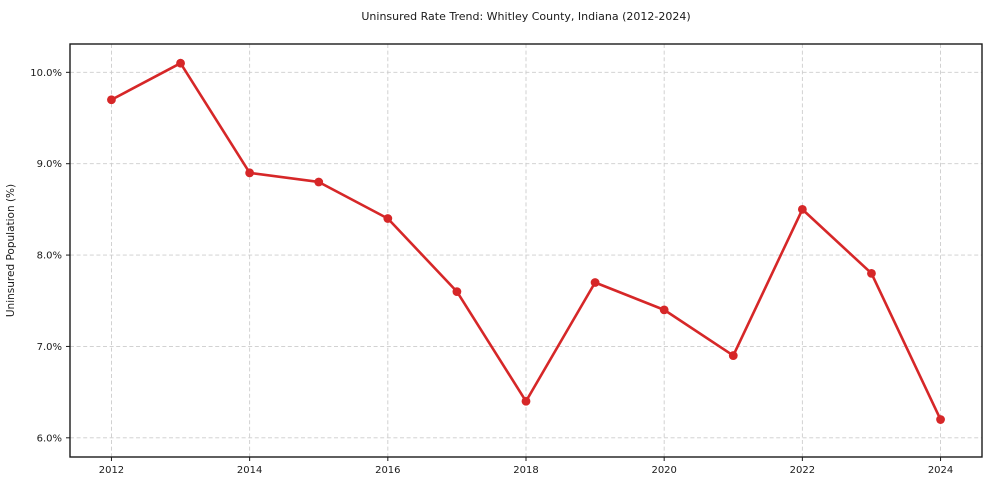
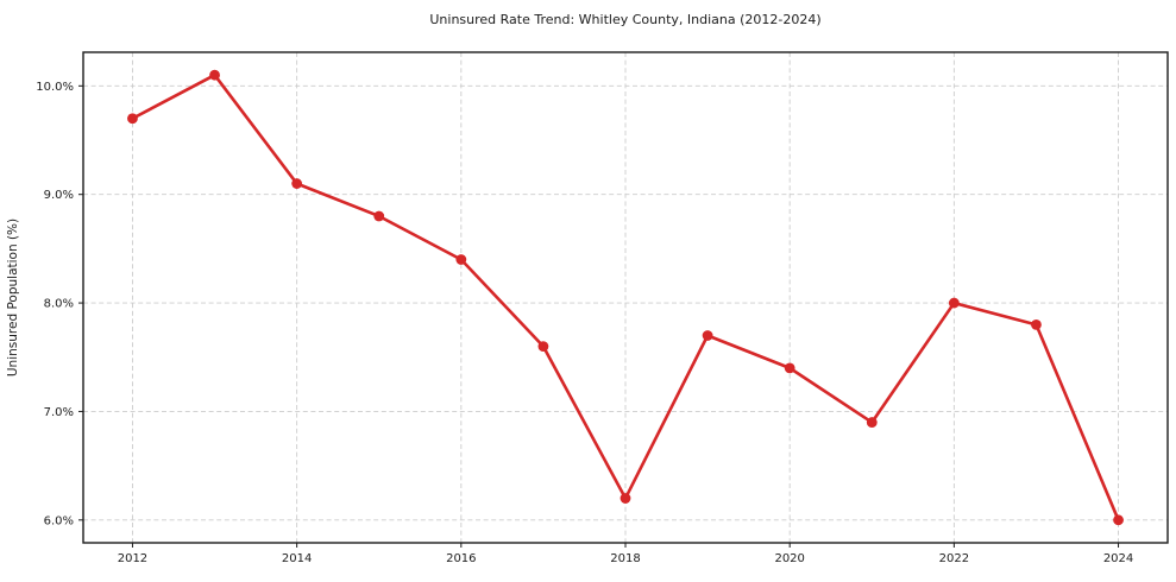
2014: 8.9% -> 9.1%
2018: 6.4% -> 6.2%
2022: 8.5% -> 8.0%
2024: 6.2% -> 6.0%
